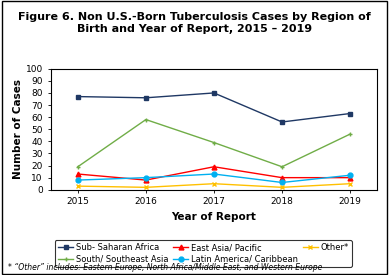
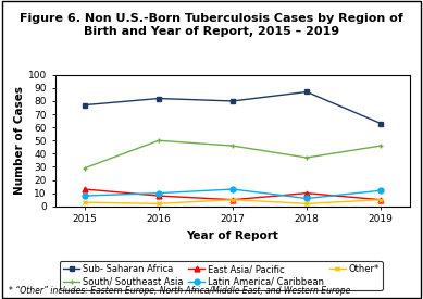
South/ Southeast Asia/2015: 19 -> 29
Sub- Saharan Africa/2016: 76 -> 82
South/ Southeast Asia/2016: 58 -> 50
South/ Southeast Asia/2017: 39 -> 46
East Asia/ Pacific/2017: 19 -> 5
Sub- Saharan Africa/2018: 56 -> 87
South/ Southeast Asia/2018: 19 -> 37
East Asia/ Pacific/2019: 10 -> 5
